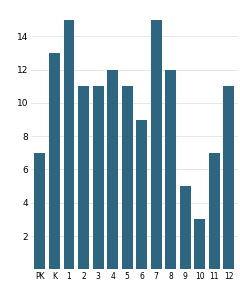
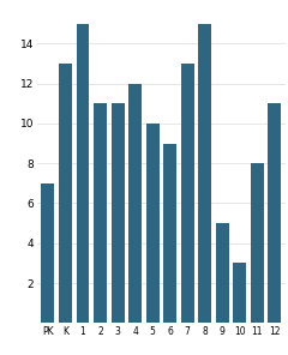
5: 11 -> 10
7: 15 -> 13
8: 12 -> 15
11: 7 -> 8
